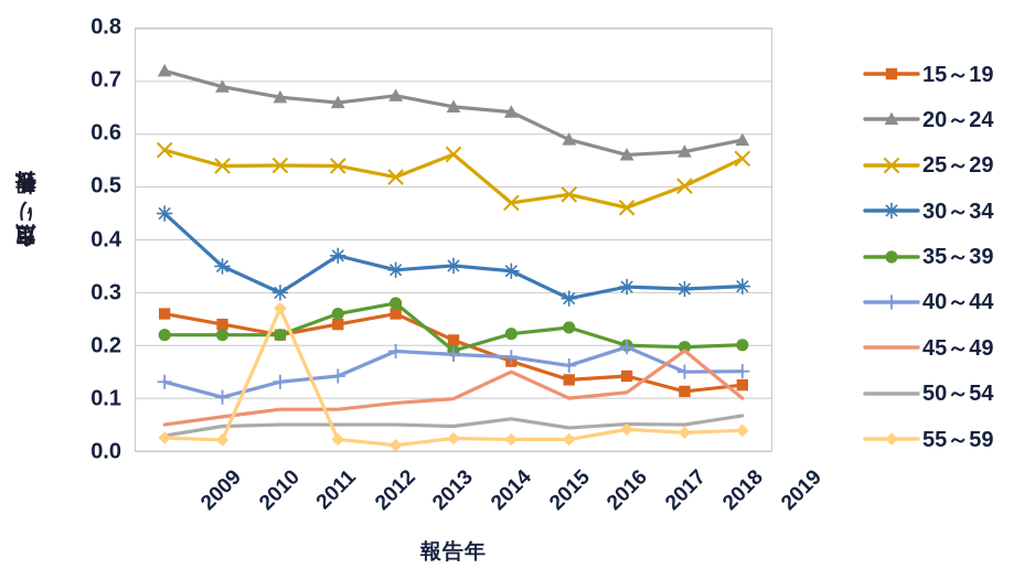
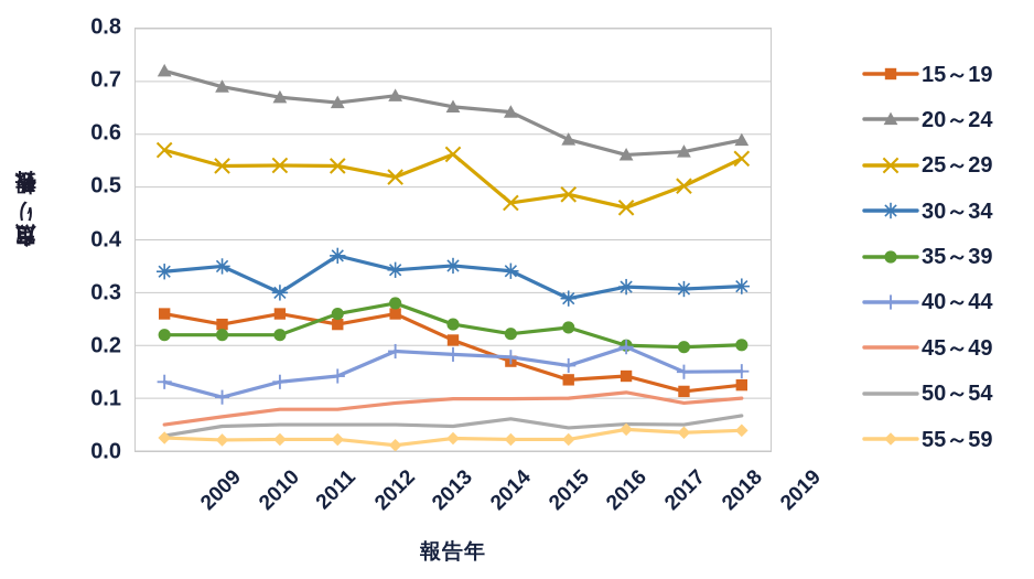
30～34/2009: 0.45 -> 0.34
15～19/2011: 0.22 -> 0.26
55～59/2011: 0.27 -> 0.02
35～39/2014: 0.19 -> 0.24
45～49/2015: 0.15 -> 0.10
45～49/2018: 0.19 -> 0.09
